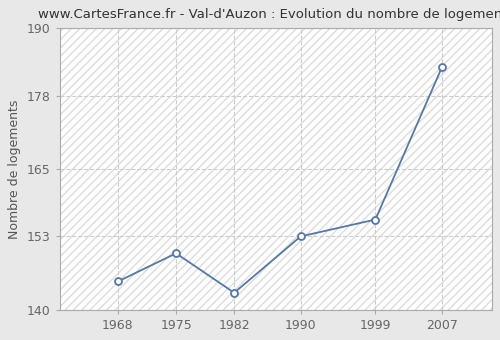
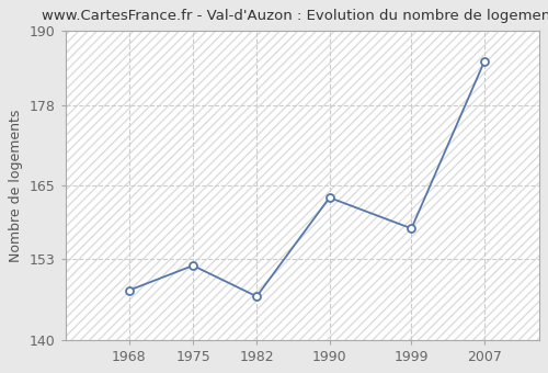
1968: 145 -> 148
1975: 150 -> 152
1982: 143 -> 147
1990: 153 -> 163
1999: 156 -> 158
2007: 183 -> 185
